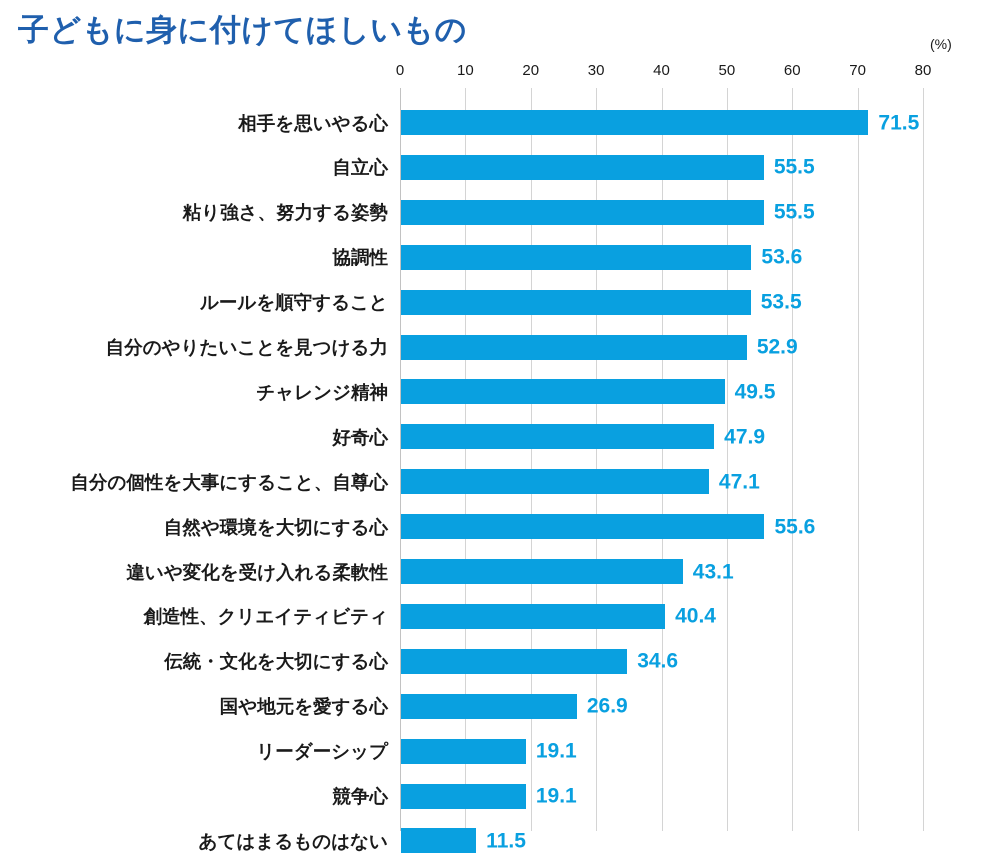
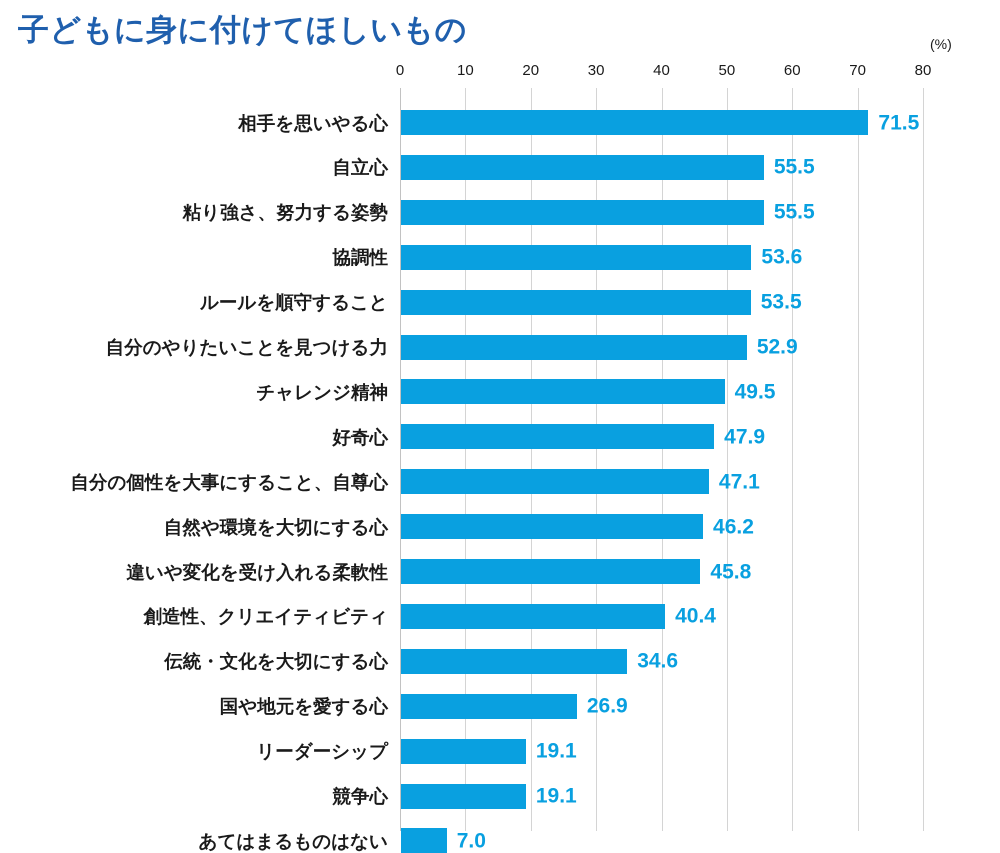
自然や環境を大切にする心: 55.6 -> 46.2
違いや変化を受け入れる柔軟性: 43.1 -> 45.8
あてはまるものはない: 11.5 -> 7.0
